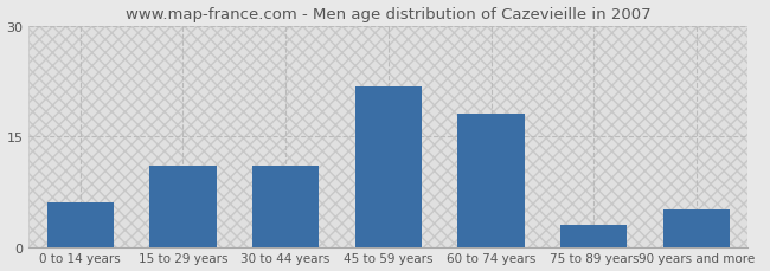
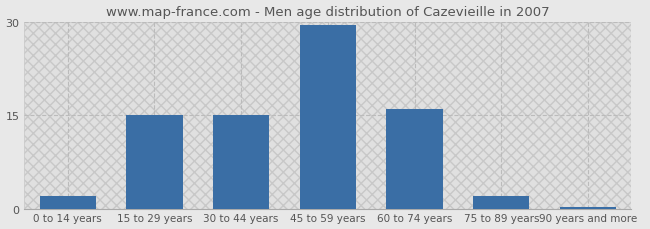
0 to 14 years: 6.0 -> 2.0
15 to 29 years: 11.0 -> 15.0
30 to 44 years: 11.0 -> 15.0
45 to 59 years: 21.8 -> 29.5
60 to 74 years: 18.0 -> 16.0
75 to 89 years: 3.0 -> 2.0
90 years and more: 5.0 -> 0.2
